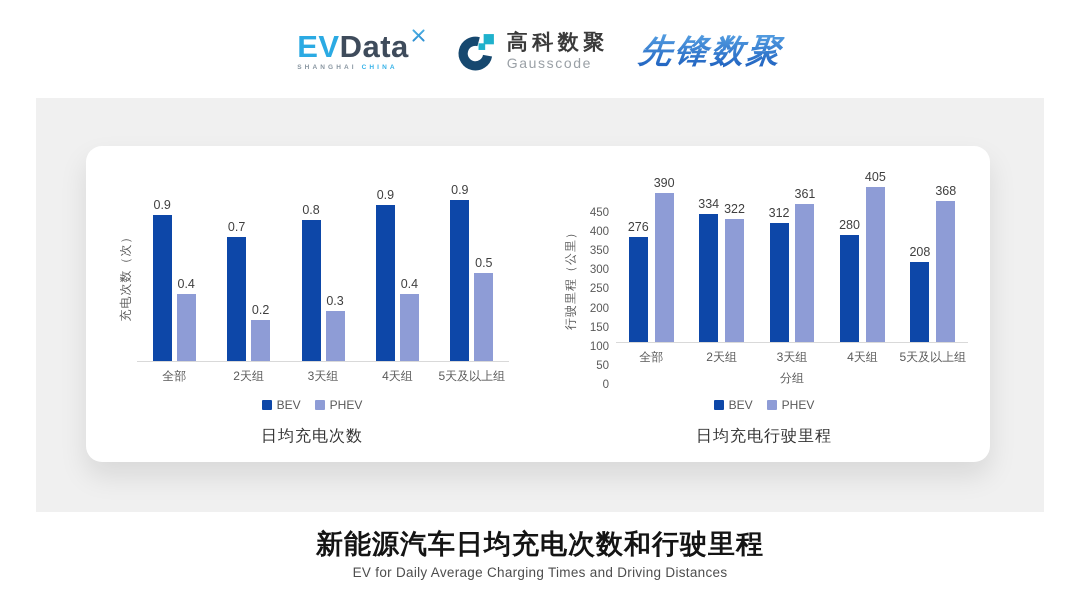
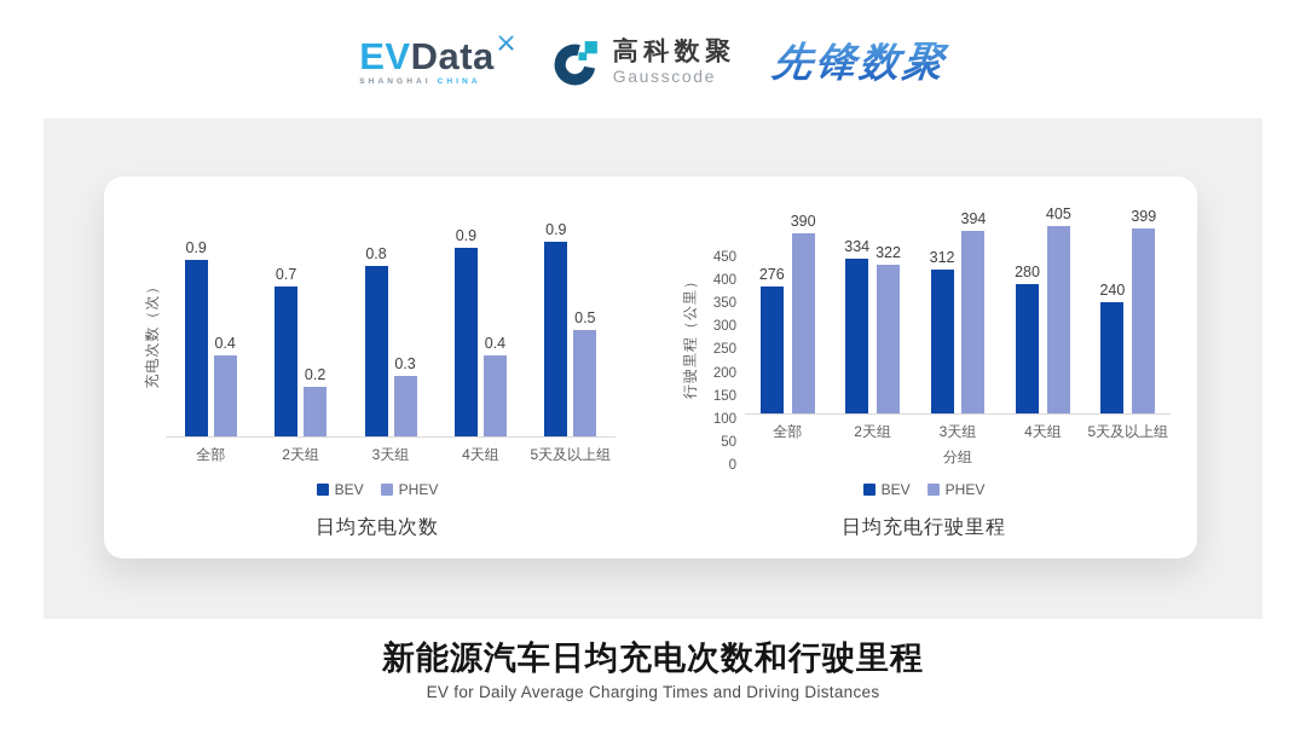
日均充电行驶里程/PHEV/3天组: 361 -> 394
日均充电行驶里程/BEV/5天及以上组: 208 -> 240
日均充电行驶里程/PHEV/5天及以上组: 368 -> 399
